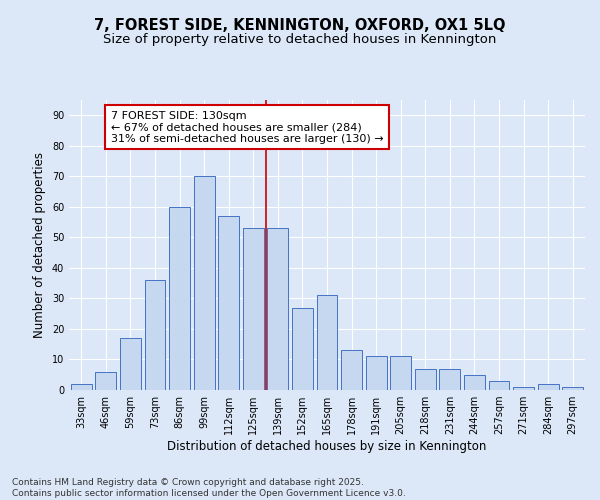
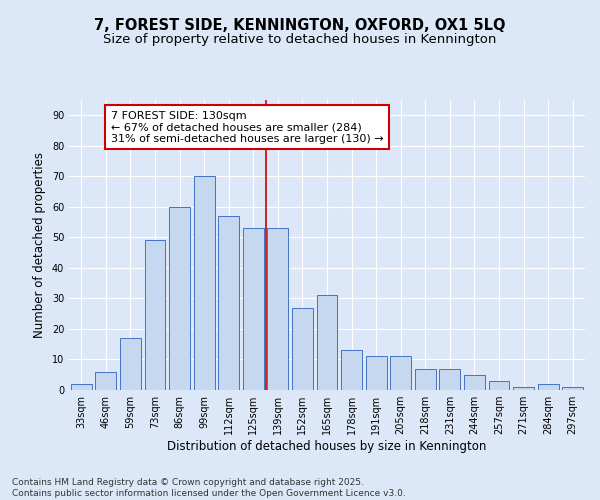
73sqm: 36 -> 49
